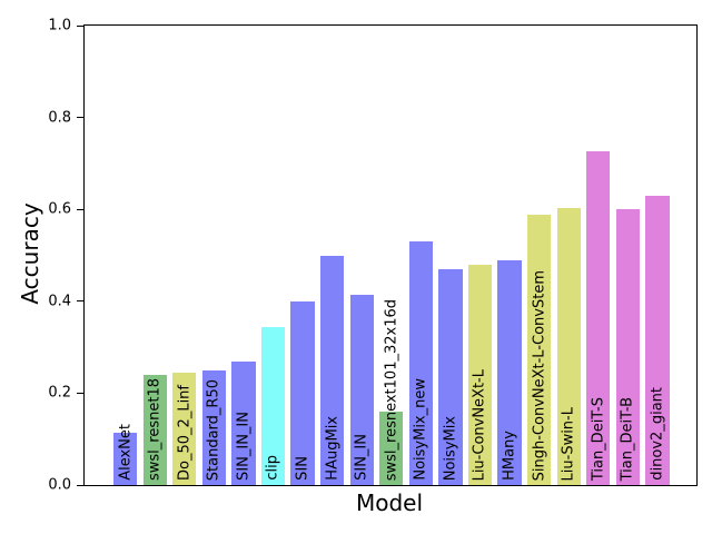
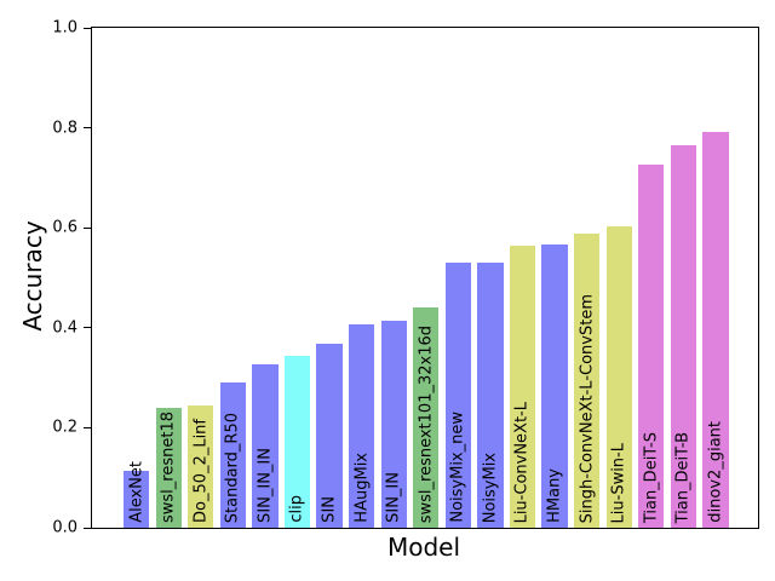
Standard_R50: 0.25 -> 0.29
SIN_IN_IN: 0.27 -> 0.33
SIN: 0.40 -> 0.37
HAugMix: 0.50 -> 0.41
swsl_resnext101_32x16d: 0.16 -> 0.44
NoisyMix: 0.47 -> 0.53
Liu-ConvNeXt-L: 0.48 -> 0.56
HMany: 0.49 -> 0.57
Tian_DeiT-B: 0.60 -> 0.77
dinov2_giant: 0.63 -> 0.79
